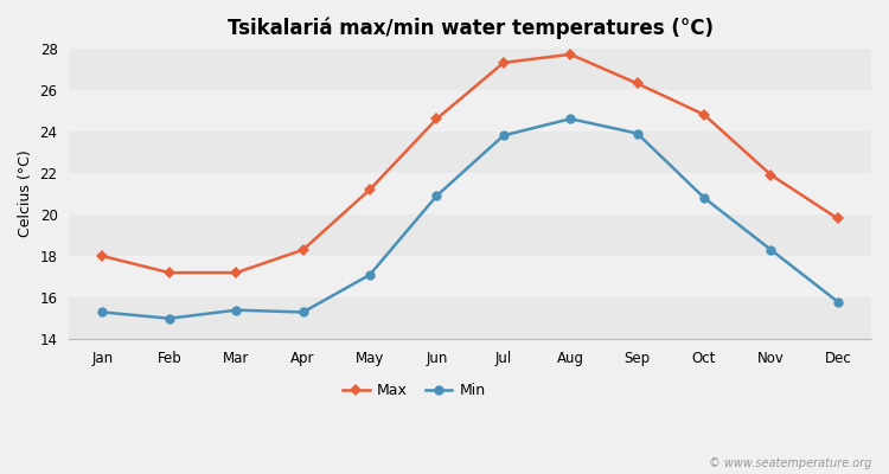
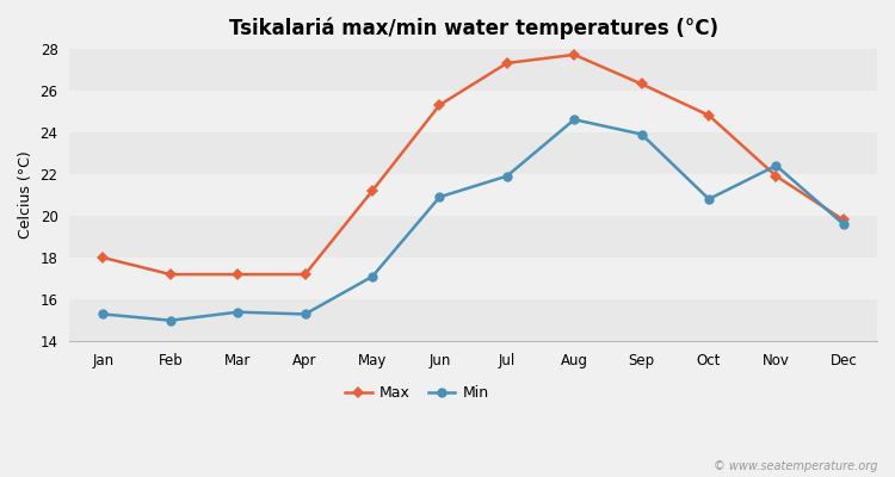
Max/Apr: 18.3 -> 17.2
Max/Jun: 24.6 -> 25.3
Min/Jul: 23.8 -> 21.9
Min/Nov: 18.3 -> 22.4
Min/Dec: 15.8 -> 19.6
